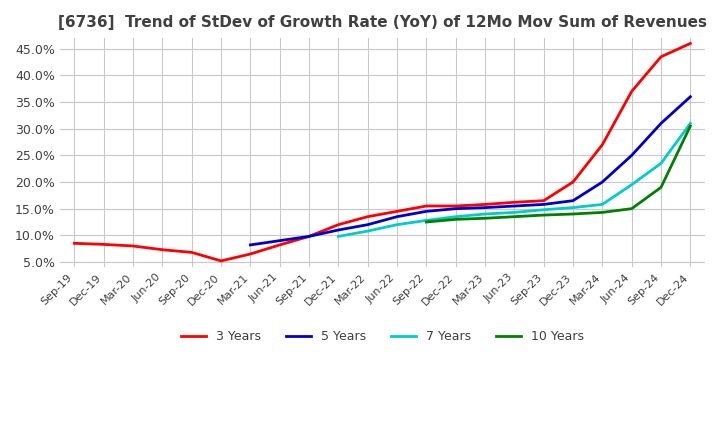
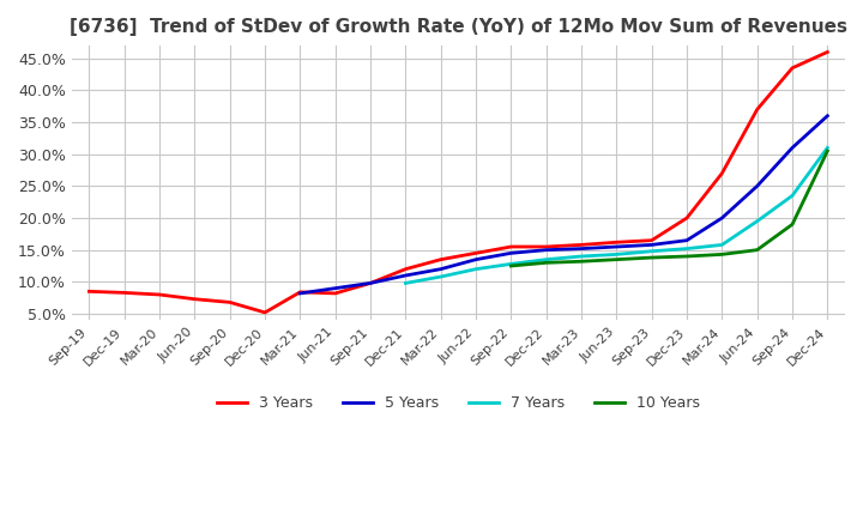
3 Years/Mar-21: 6.5% -> 8.4%
